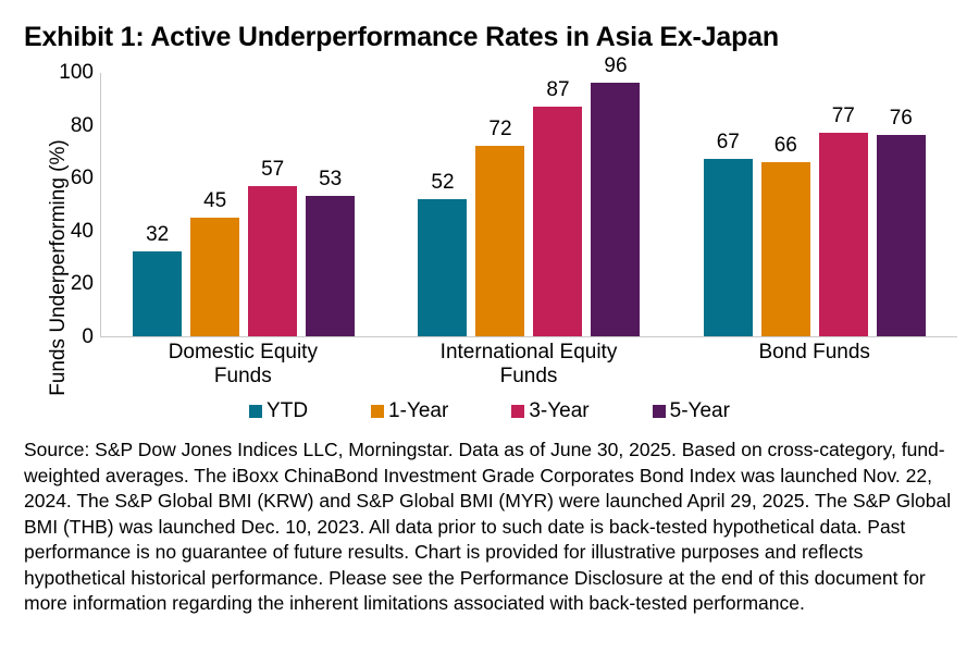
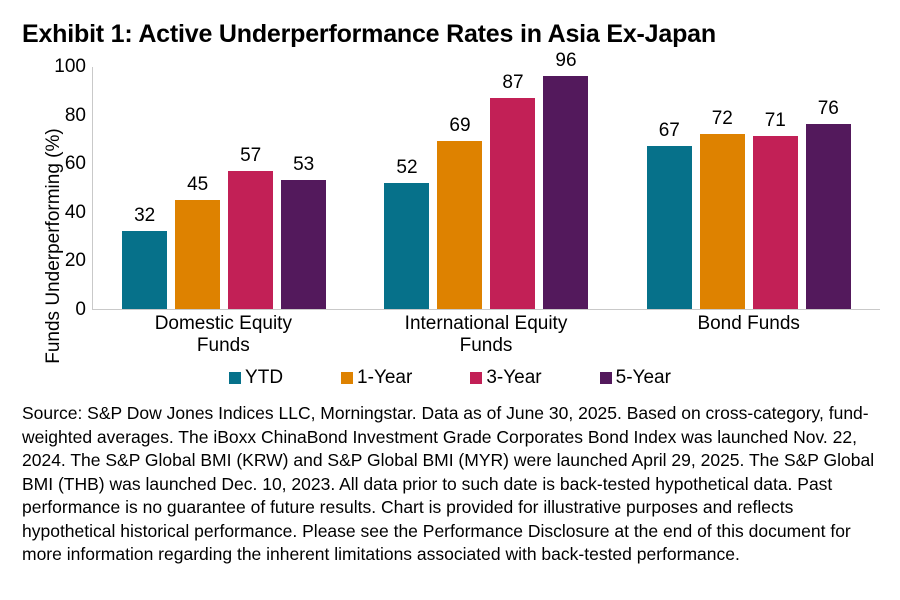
1-Year/International Equity Funds: 72 -> 69
1-Year/Bond Funds: 66 -> 72
3-Year/Bond Funds: 77 -> 71
